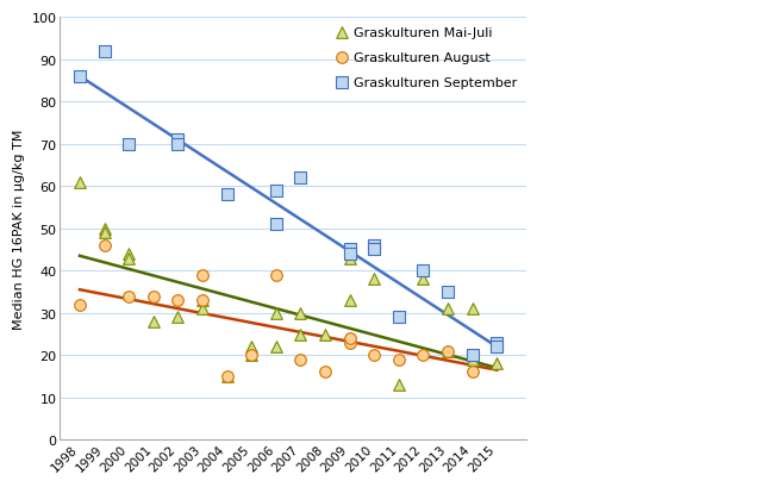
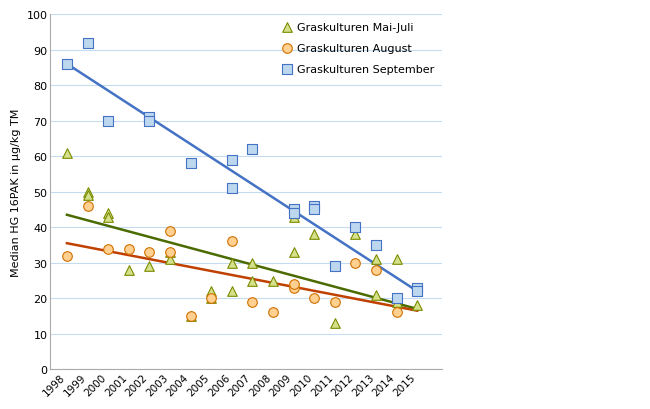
Graskulturen August/2006: 39 -> 36
Graskulturen August/2012: 20 -> 30
Graskulturen August/2013: 21 -> 28
